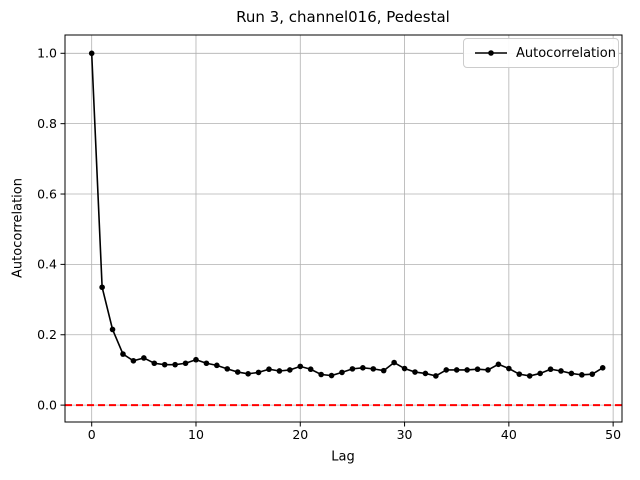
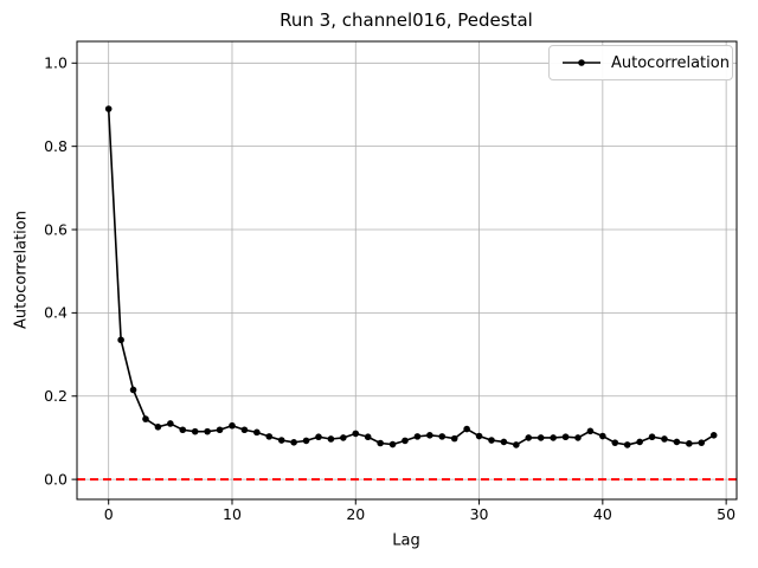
0: 1.00 -> 0.89
